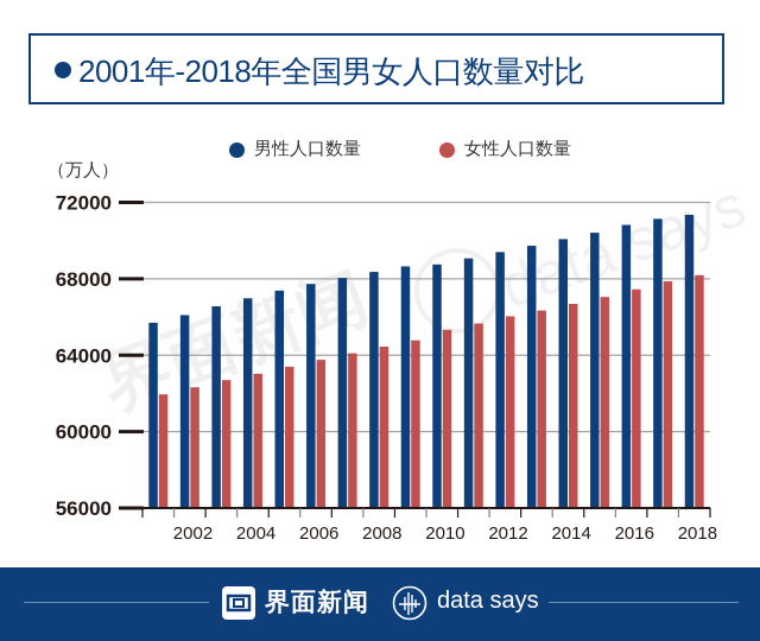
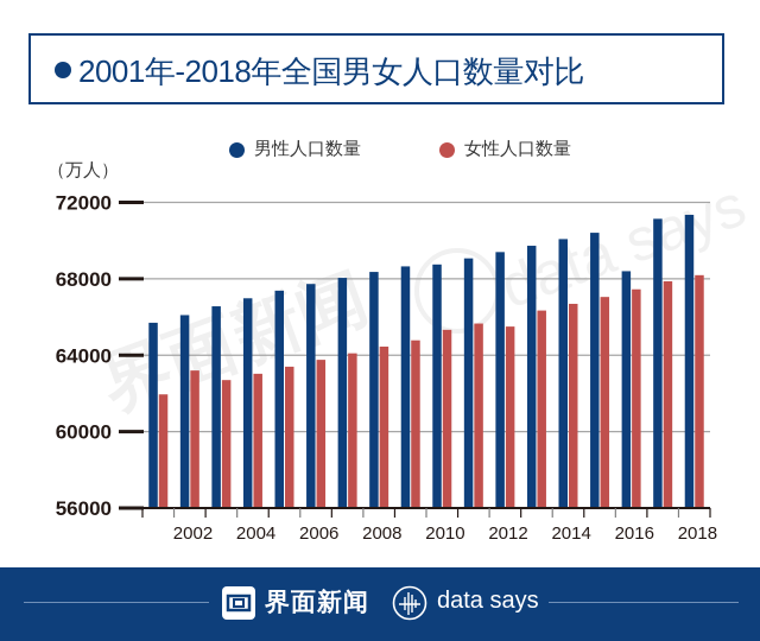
女性人口数量/2002: 62300 -> 63200
女性人口数量/2012: 66000 -> 65500
男性人口数量/2016: 70800 -> 68400
